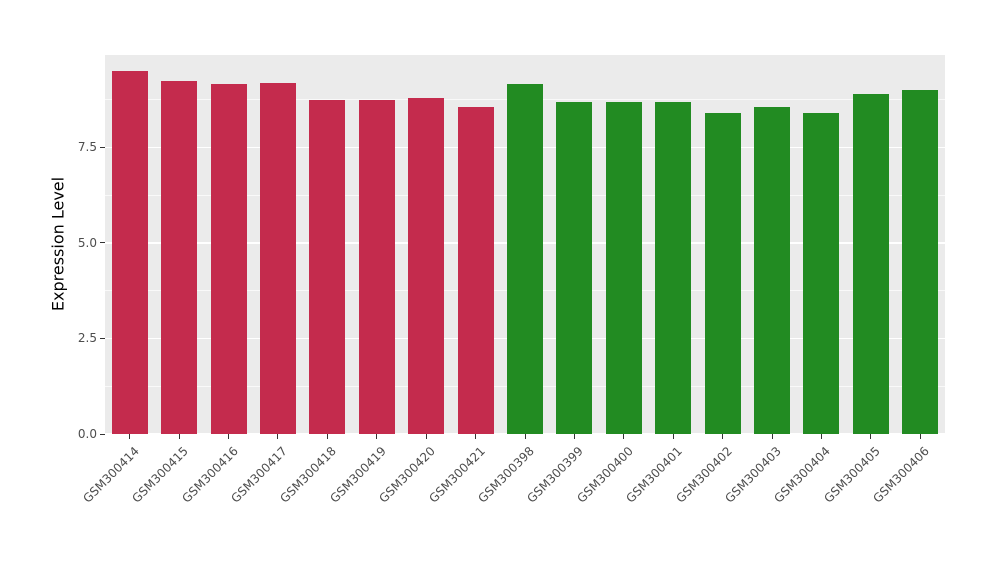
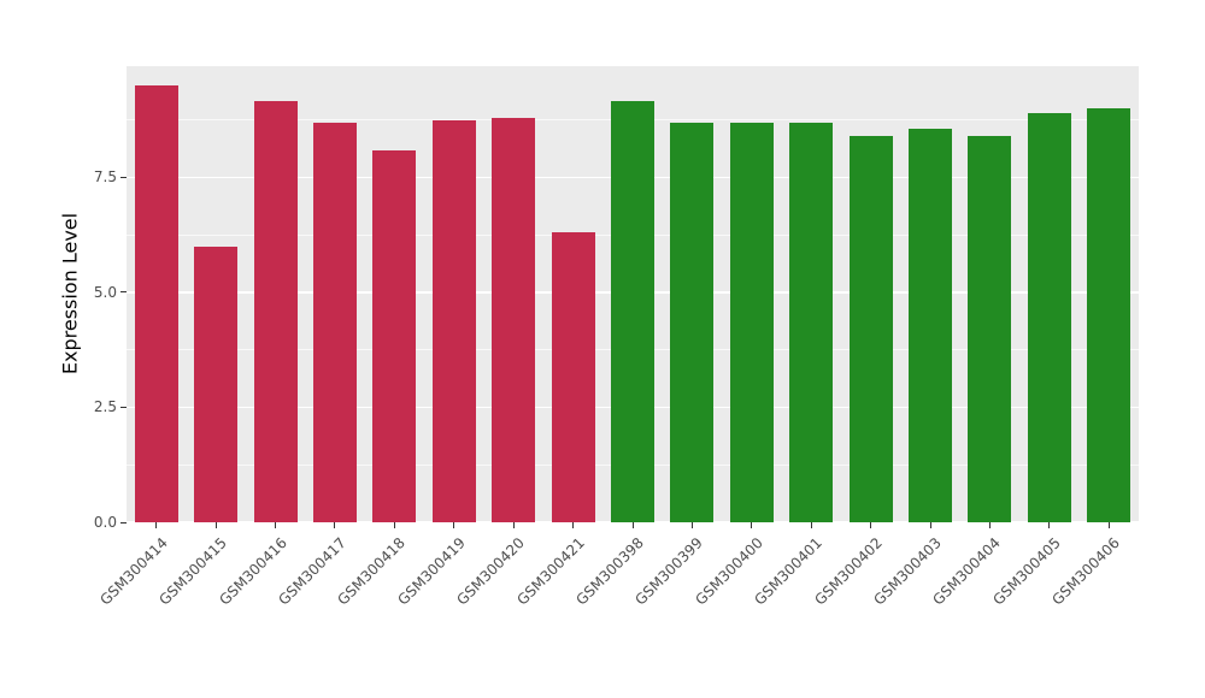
GSM300415: 9.2 -> 6.0
GSM300417: 9.2 -> 8.7
GSM300418: 8.8 -> 8.1
GSM300421: 8.6 -> 6.3
